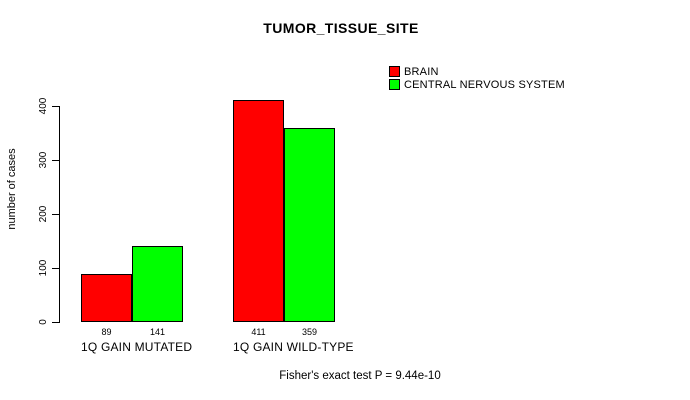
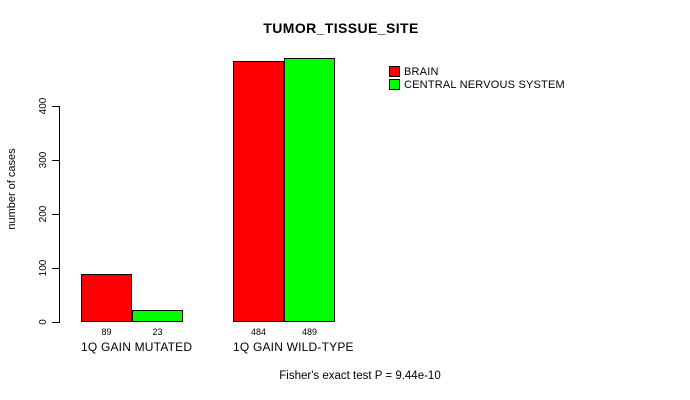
CENTRAL NERVOUS SYSTEM/1Q GAIN MUTATED: 141 -> 23
BRAIN/1Q GAIN WILD-TYPE: 411 -> 484
CENTRAL NERVOUS SYSTEM/1Q GAIN WILD-TYPE: 359 -> 489
